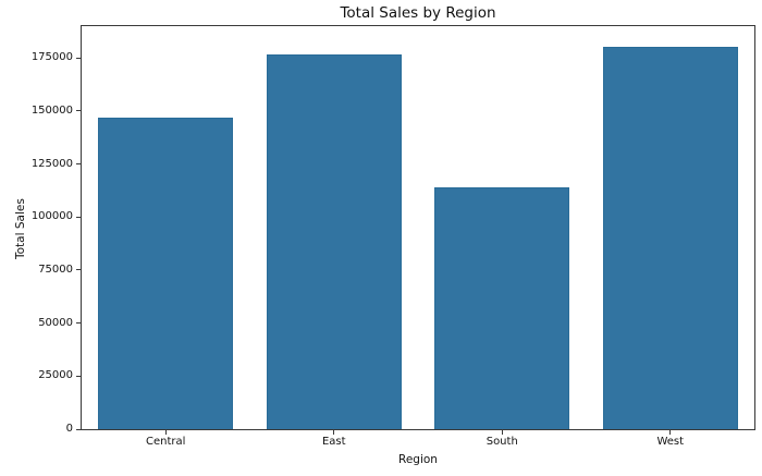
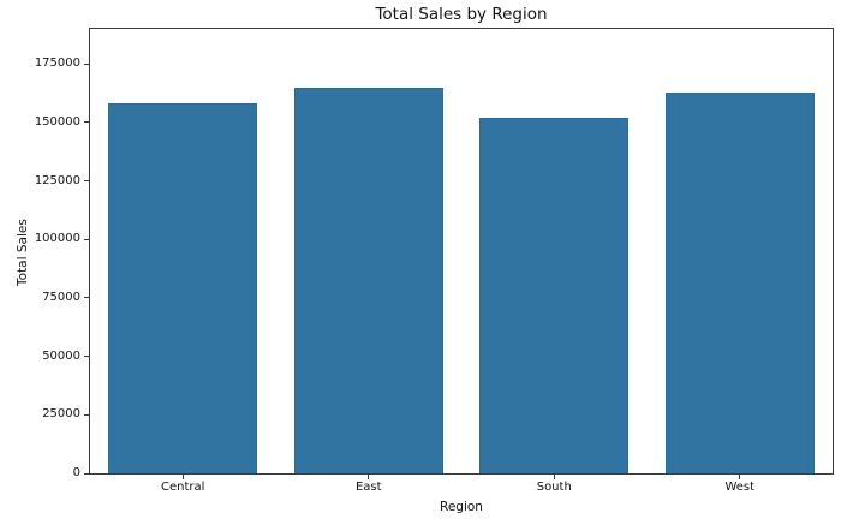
Central: 147000 -> 158000
East: 177000 -> 165000
South: 114000 -> 152000
West: 180000 -> 163000
